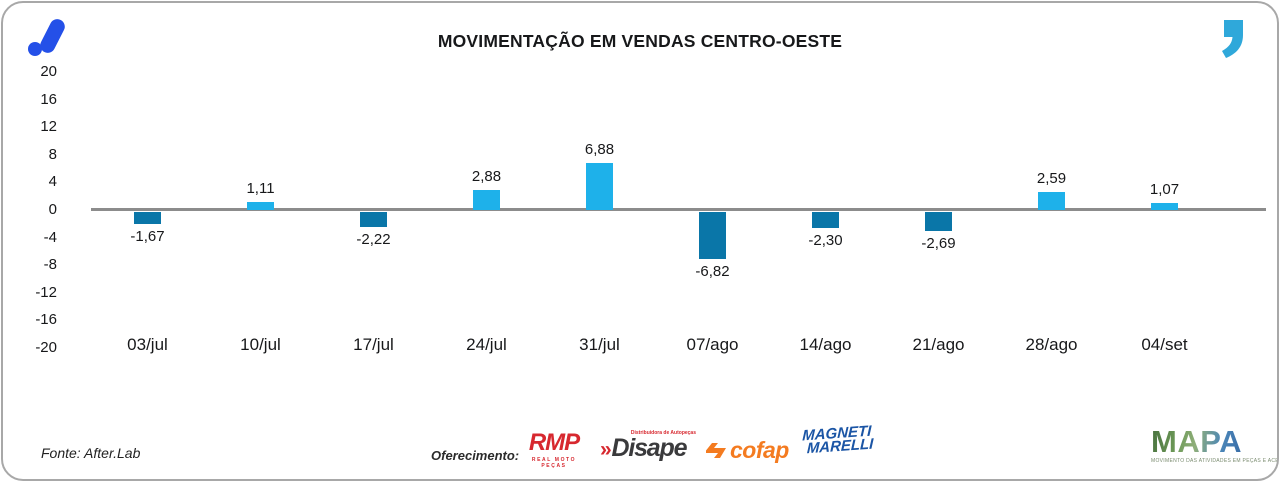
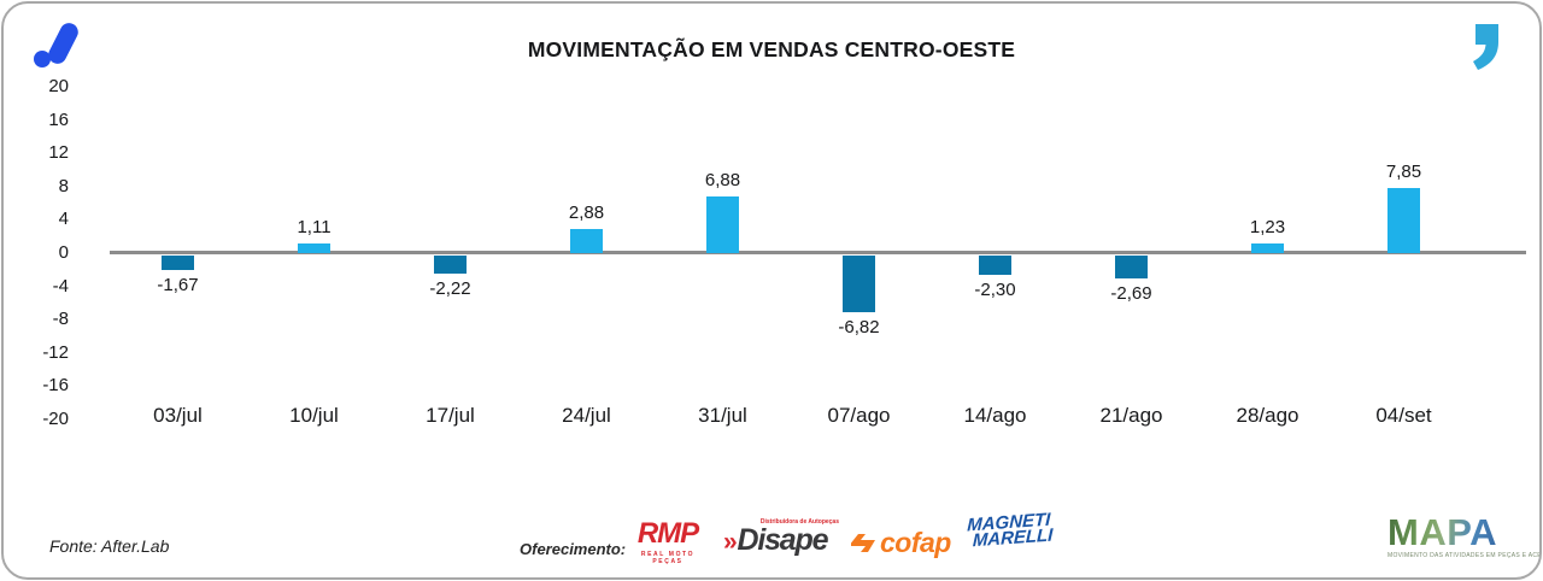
28/ago: 2,59 -> 1,23
04/set: 1,07 -> 7,85
